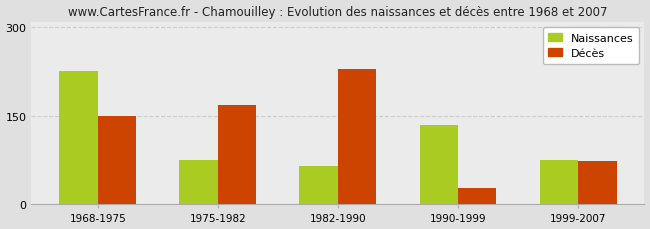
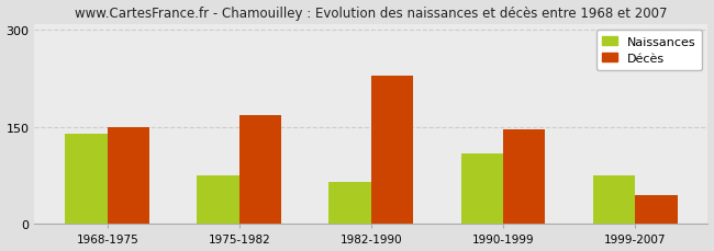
Naissances/1968-1975: 226 -> 140
Naissances/1990-1999: 134 -> 110
Décès/1990-1999: 28 -> 147
Décès/1999-2007: 74 -> 45
